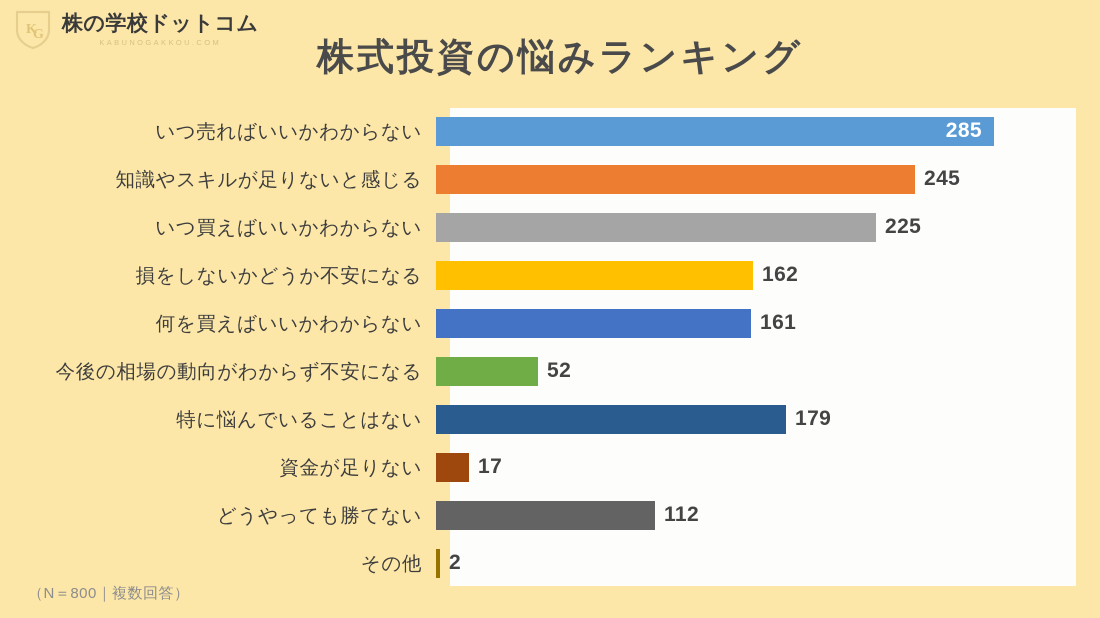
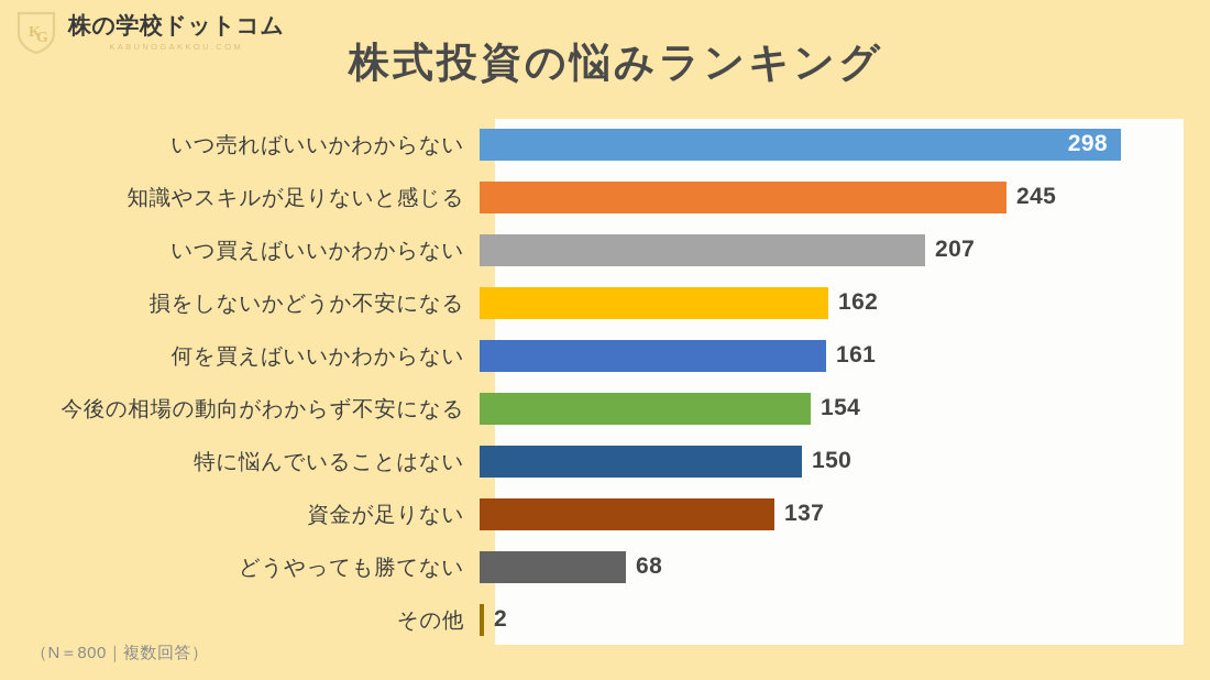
いつ売ればいいかわからない: 285 -> 298
いつ買えばいいかわからない: 225 -> 207
今後の相場の動向がわからず不安になる: 52 -> 154
特に悩んでいることはない: 179 -> 150
資金が足りない: 17 -> 137
どうやっても勝てない: 112 -> 68
